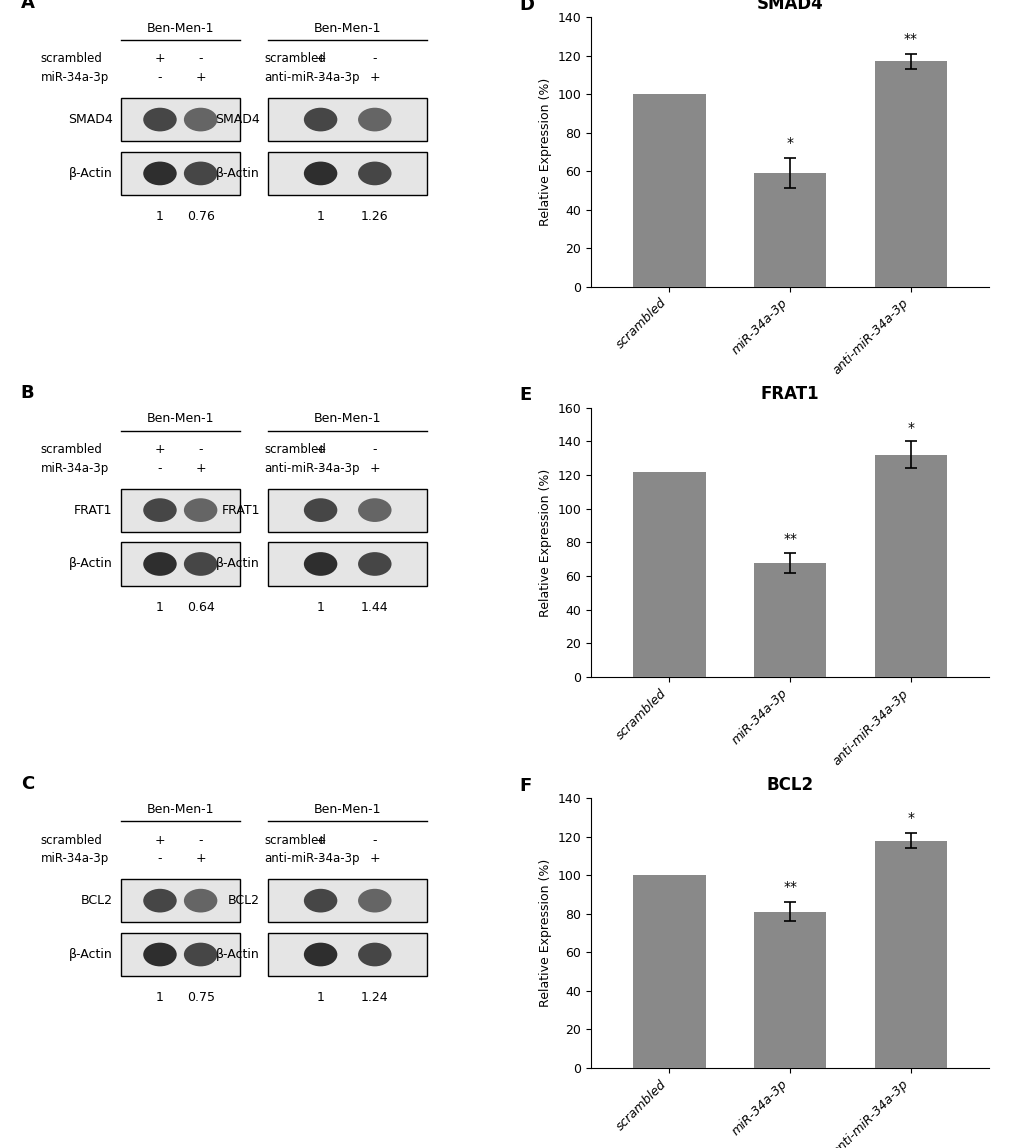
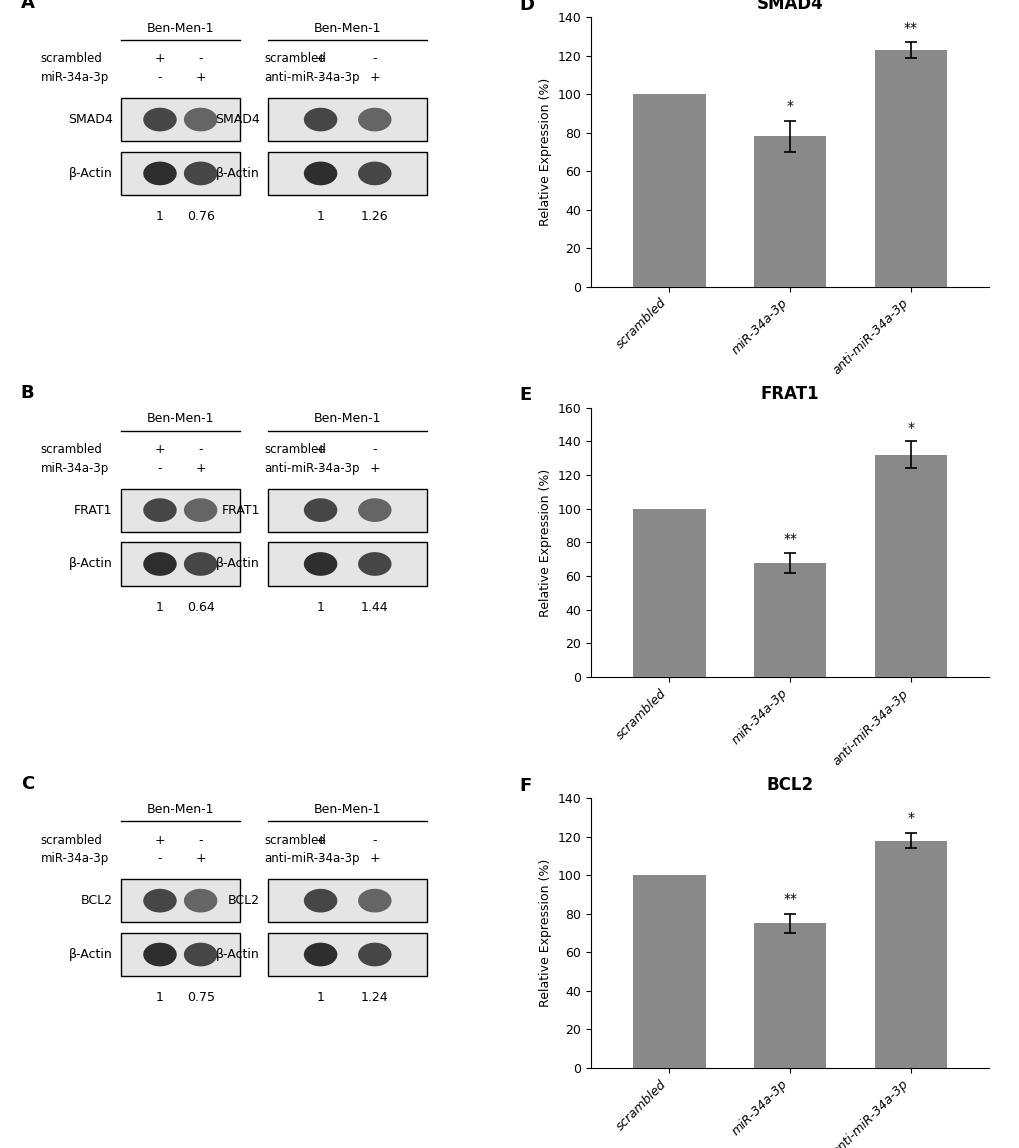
SMAD4/miR-34a-3p: 59 -> 78
SMAD4/anti-miR-34a-3p: 117 -> 123
FRAT1/scrambled: 122 -> 100
BCL2/miR-34a-3p: 81 -> 75
